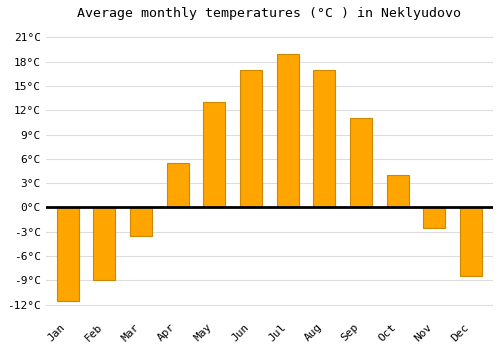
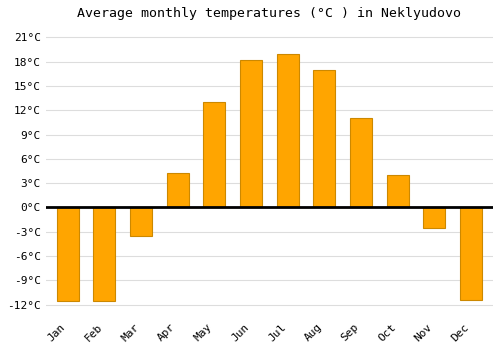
Feb: -9.0°C -> -11.6°C
Apr: 5.5°C -> 4.2°C
Jun: 17.0°C -> 18.2°C
Dec: -8.5°C -> -11.4°C
